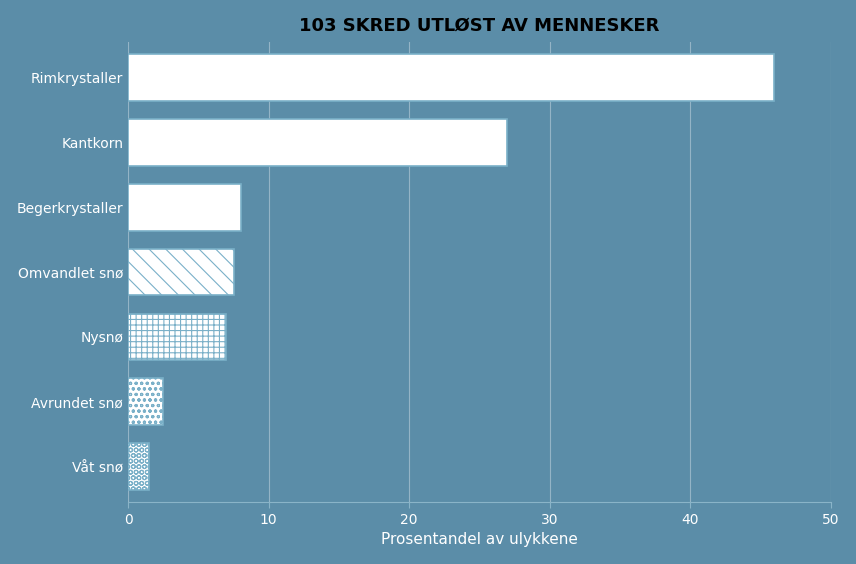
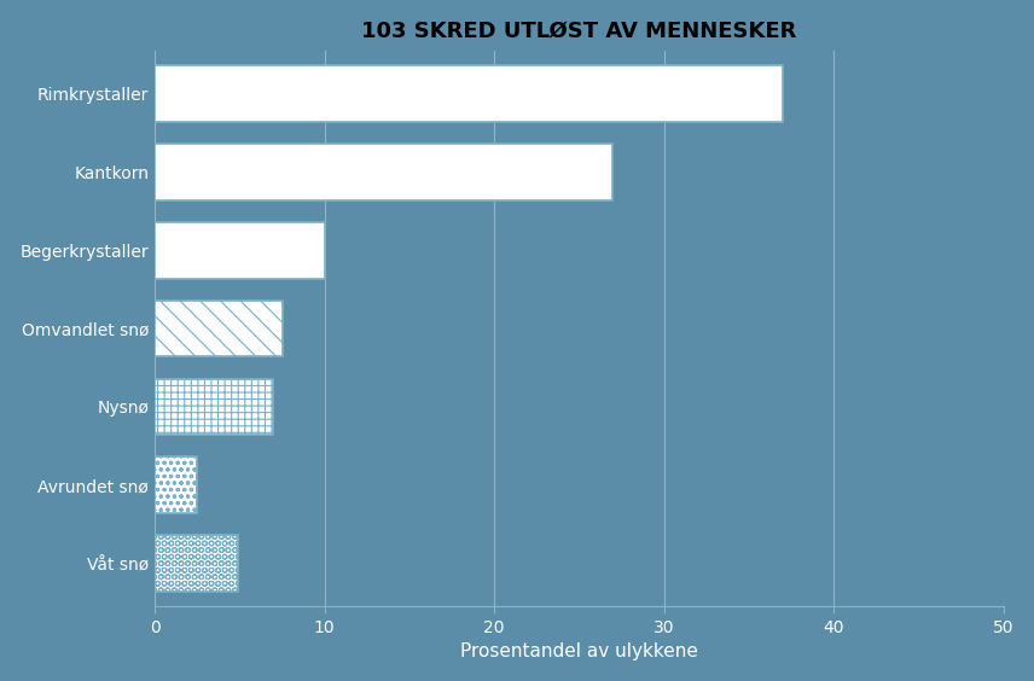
Rimkrystaller: 46.0 -> 37.0
Begerkrystaller: 8.0 -> 10.0
Våt snø: 1.5 -> 4.9
